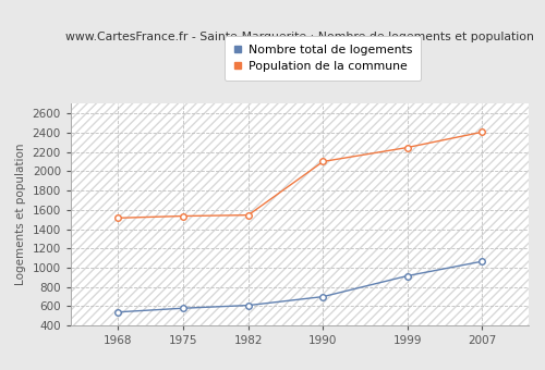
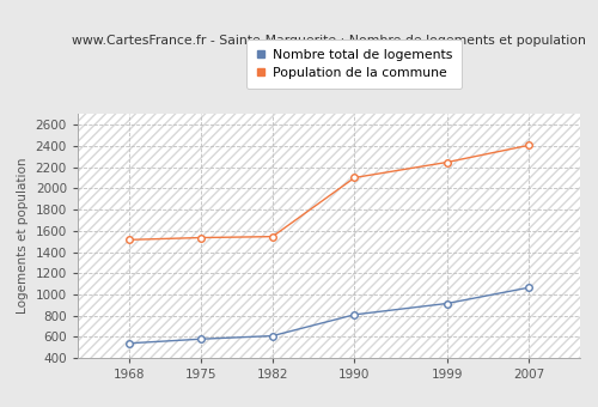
Nombre total de logements/1990: 700 -> 810
